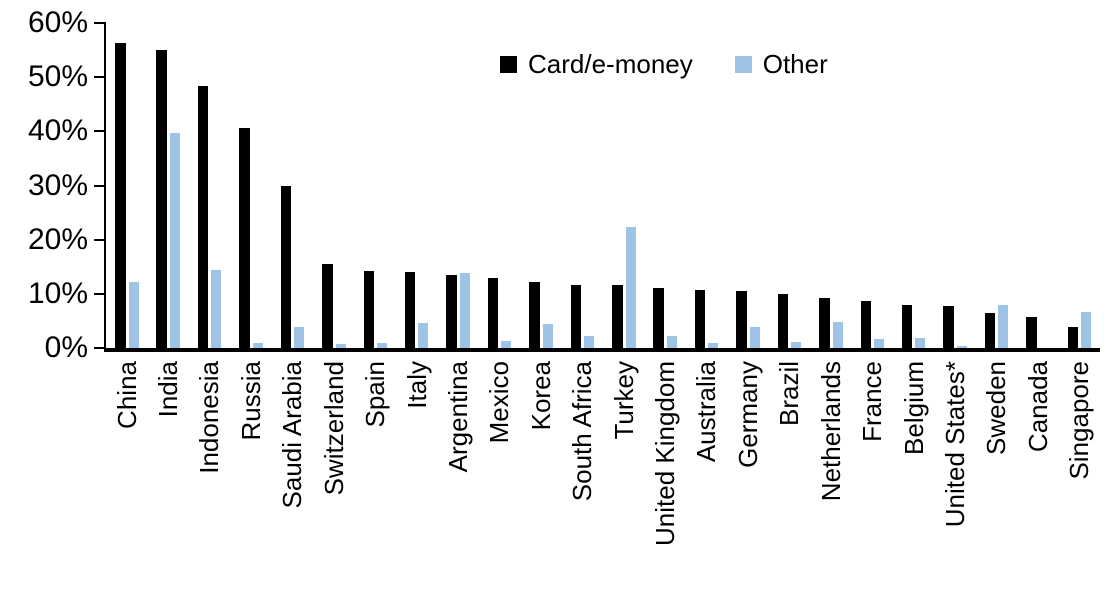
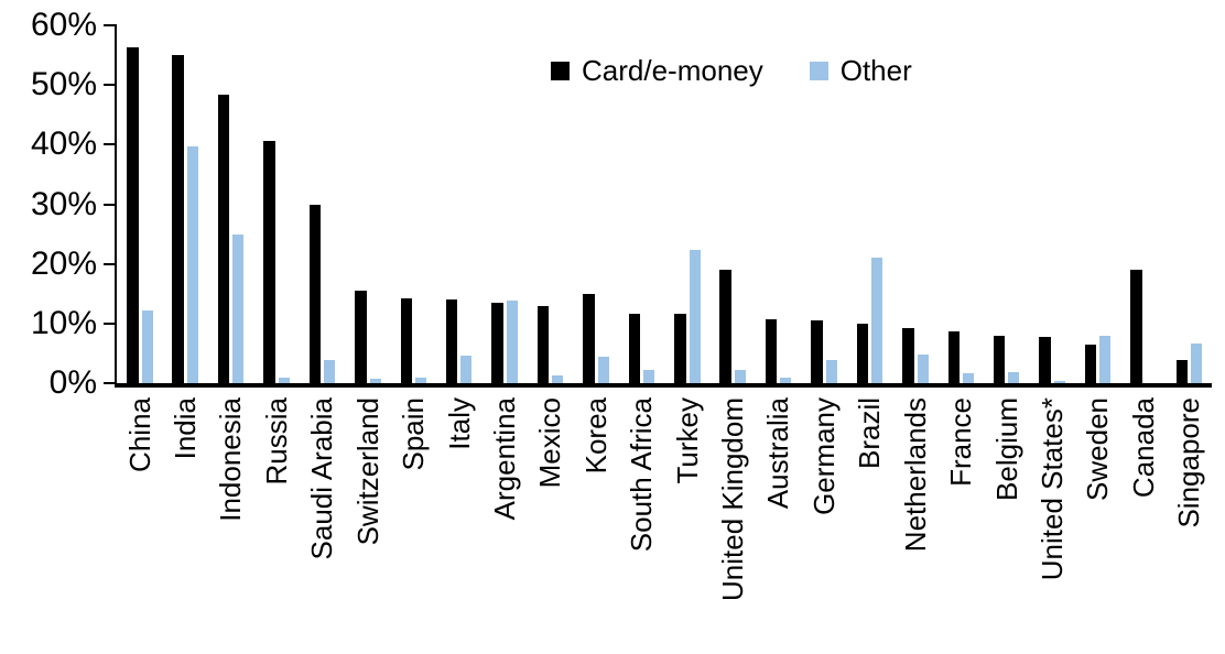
Other/Indonesia: 14% -> 25%
Card/e-money/Korea: 12% -> 15%
Card/e-money/United Kingdom: 11% -> 19%
Other/Brazil: 1% -> 21%
Card/e-money/Canada: 6% -> 19%
